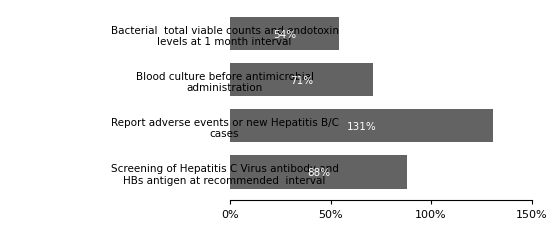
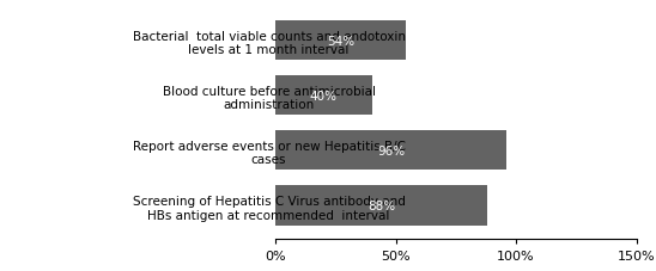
Blood culture before antimicrobial administration: 71% -> 40%
Report adverse events or new Hepatitis B/C cases: 131% -> 96%
